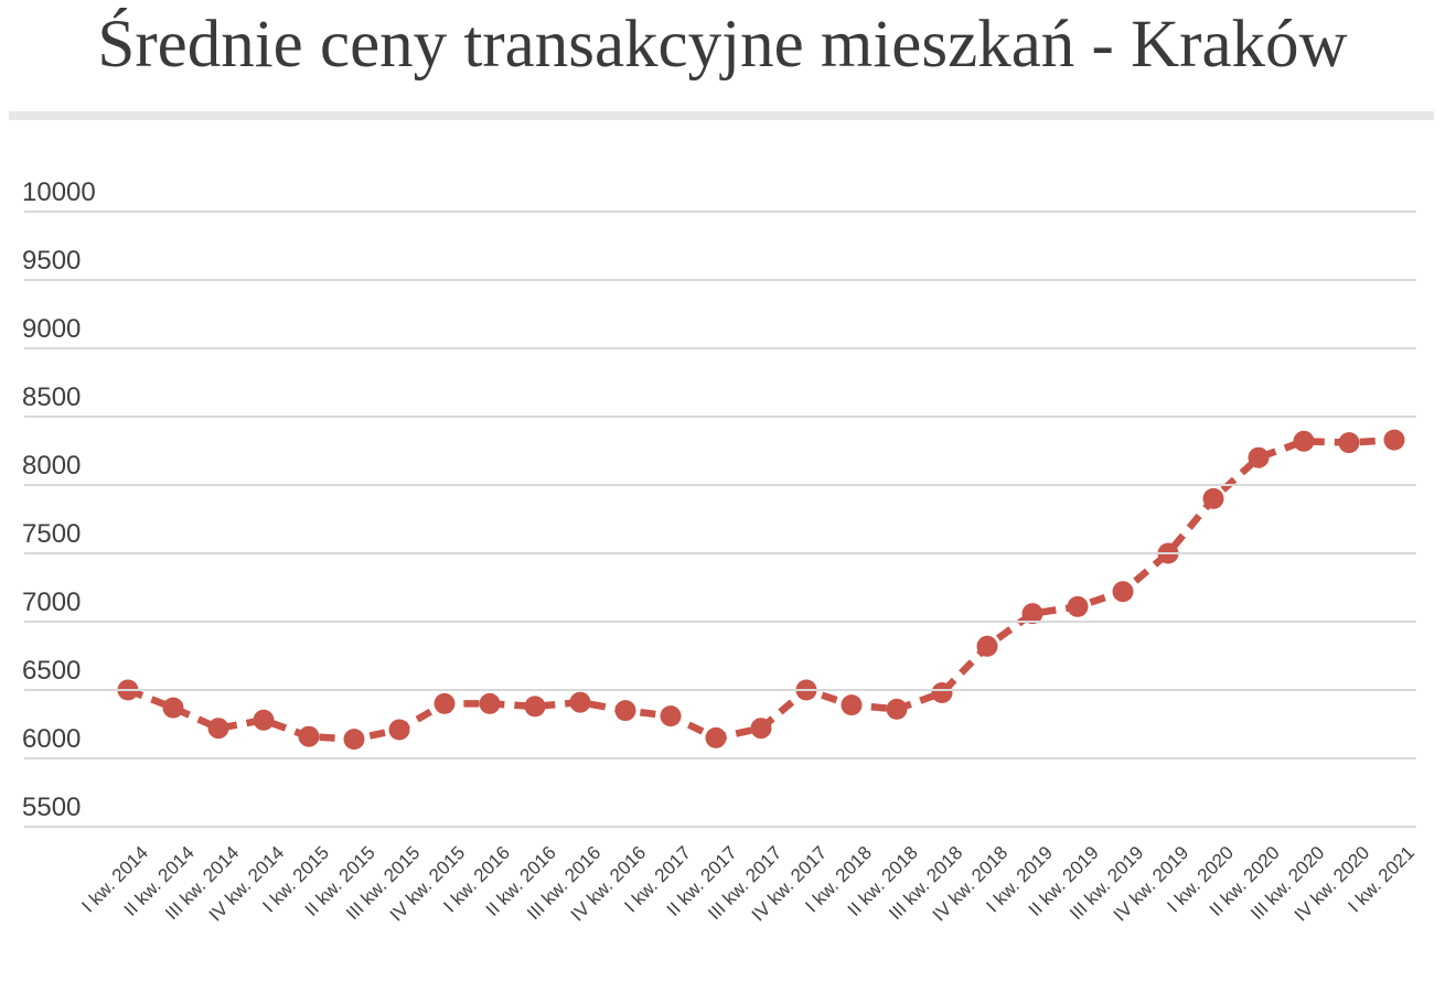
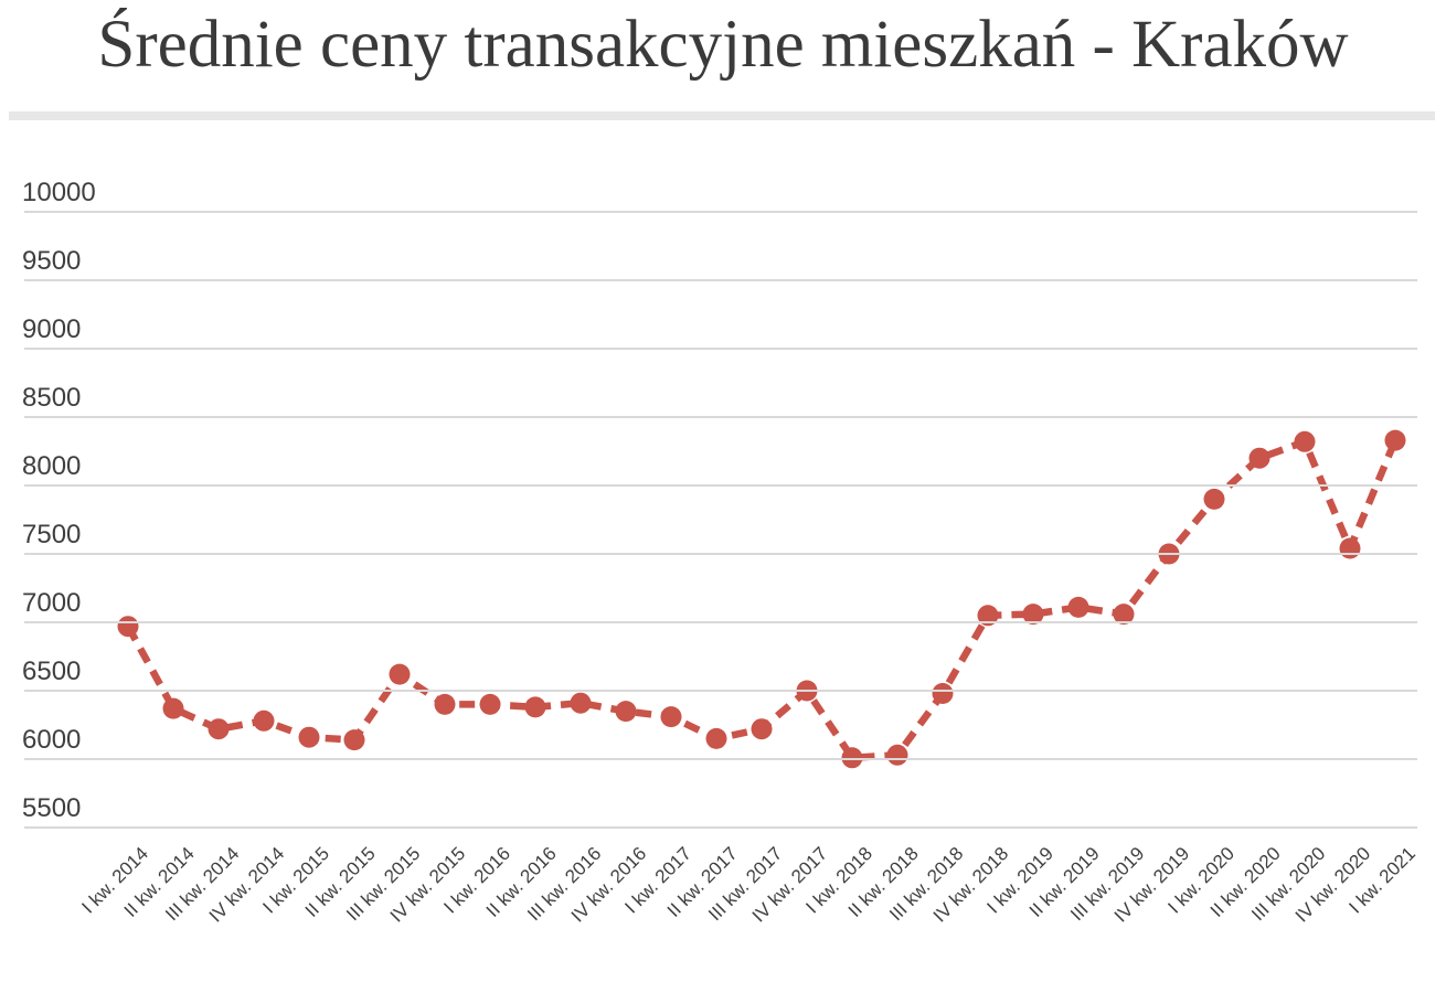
I kw. 2014: 6500 -> 6970
III kw. 2015: 6210 -> 6620
I kw. 2018: 6390 -> 6010
II kw. 2018: 6360 -> 6030
IV kw. 2018: 6820 -> 7050
III kw. 2019: 7220 -> 7060
IV kw. 2020: 8310 -> 7540
